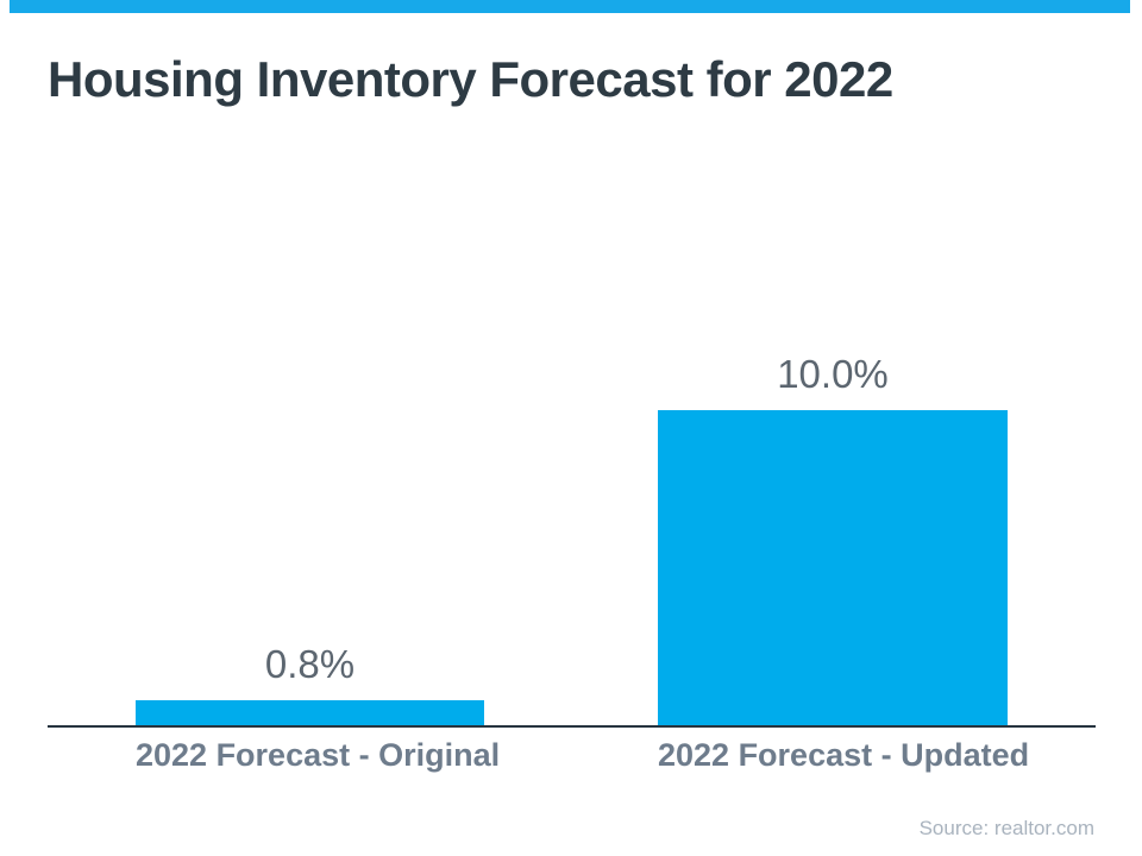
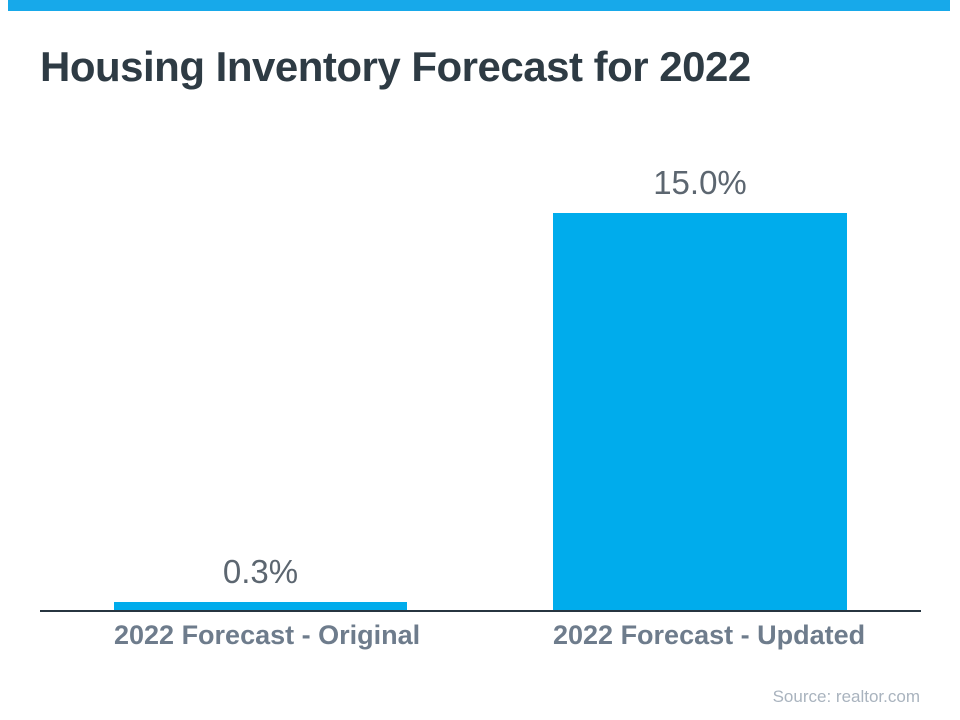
2022 Forecast - Original: 0.8% -> 0.3%
2022 Forecast - Updated: 10.0% -> 15.0%
